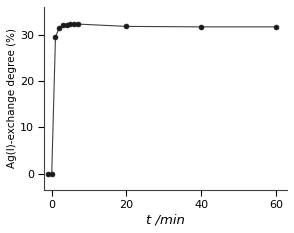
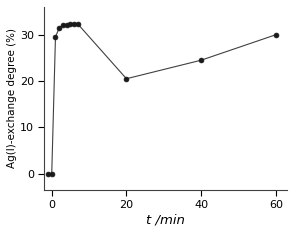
20: 31.8 -> 20.5
40: 31.7 -> 24.5
60: 31.7 -> 30.0
